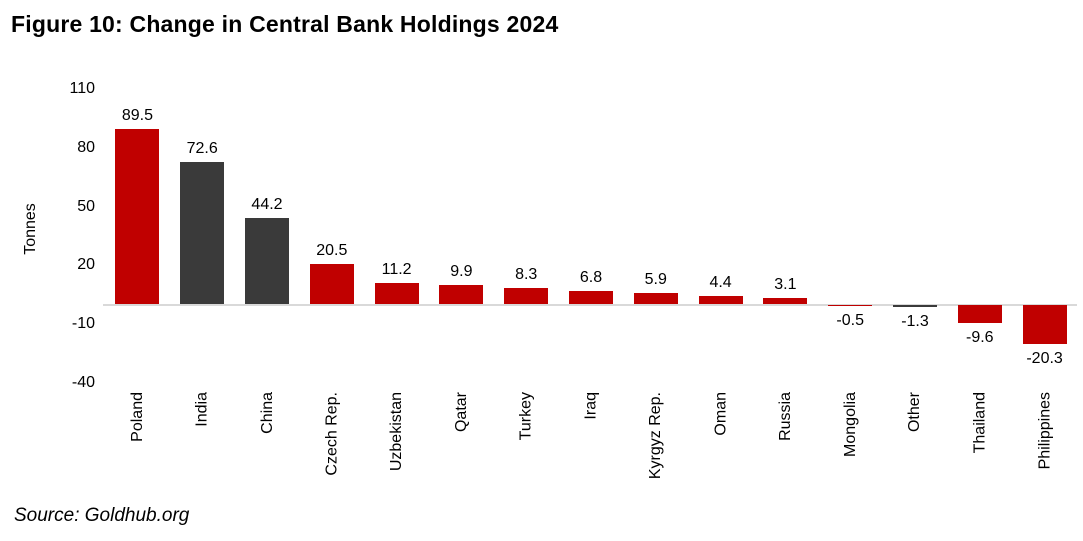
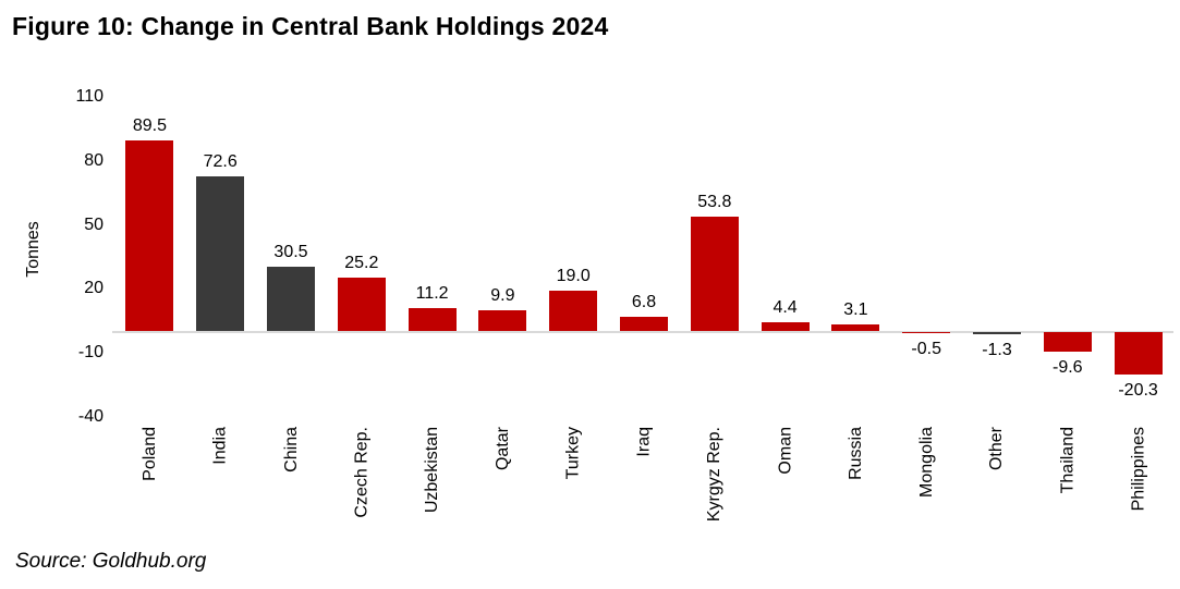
China: 44.2 -> 30.5
Czech Rep.: 20.5 -> 25.2
Turkey: 8.3 -> 19.0
Kyrgyz Rep.: 5.9 -> 53.8
